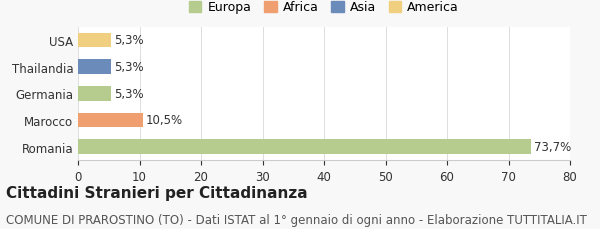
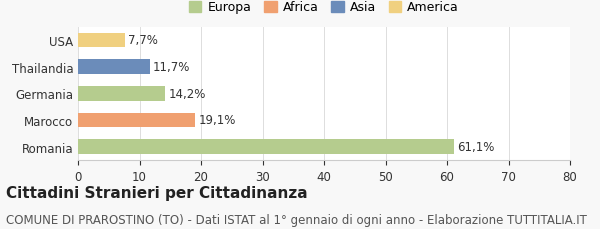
USA: 5,3% -> 7,7%
Thailandia: 5,3% -> 11,7%
Germania: 5,3% -> 14,2%
Marocco: 10,5% -> 19,1%
Romania: 73,7% -> 61,1%
